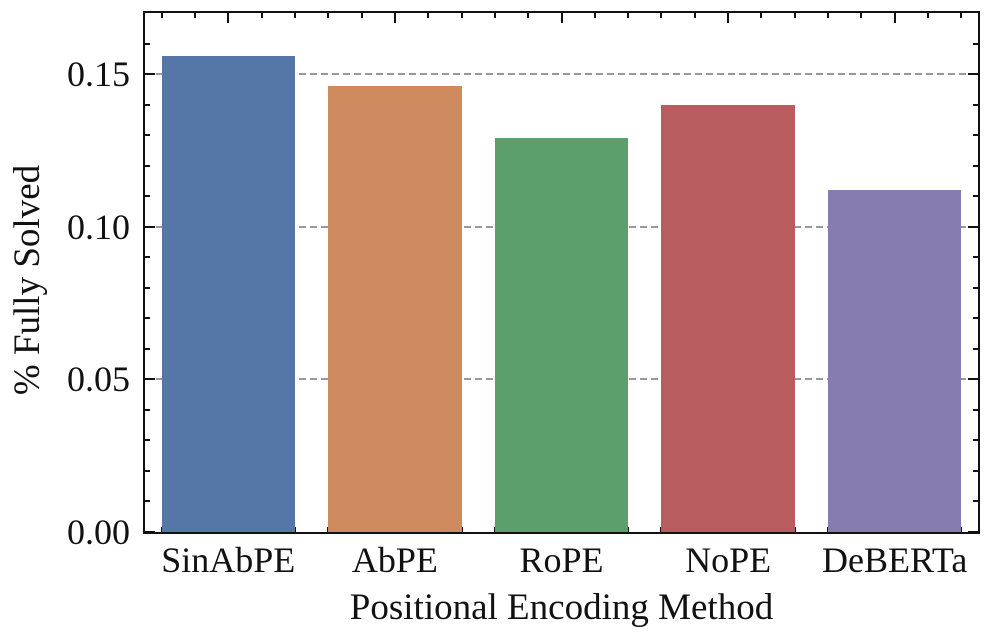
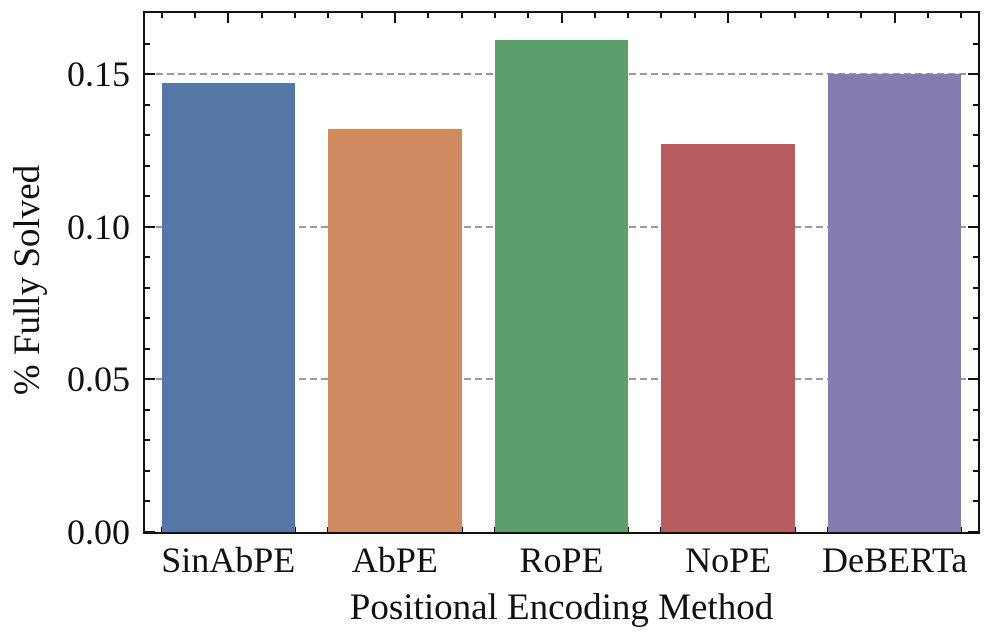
SinAbPE: 0.156 -> 0.147
AbPE: 0.146 -> 0.132
RoPE: 0.129 -> 0.161
NoPE: 0.140 -> 0.127
DeBERTa: 0.112 -> 0.150
